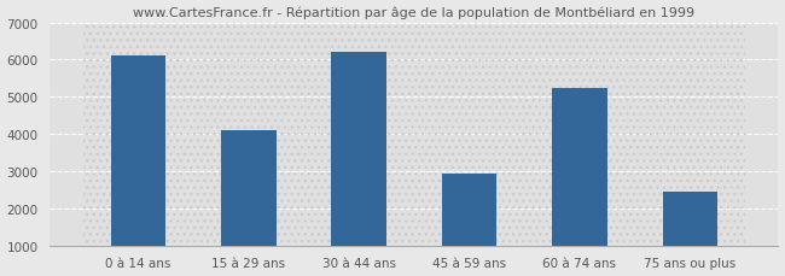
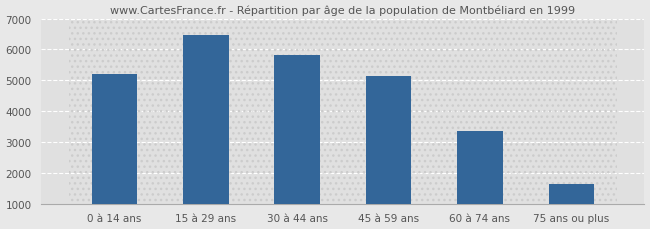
0 à 14 ans: 6100 -> 5200
15 à 29 ans: 4100 -> 6470
30 à 44 ans: 6200 -> 5820
45 à 59 ans: 2950 -> 5150
60 à 74 ans: 5250 -> 3370
75 ans ou plus: 2450 -> 1650
